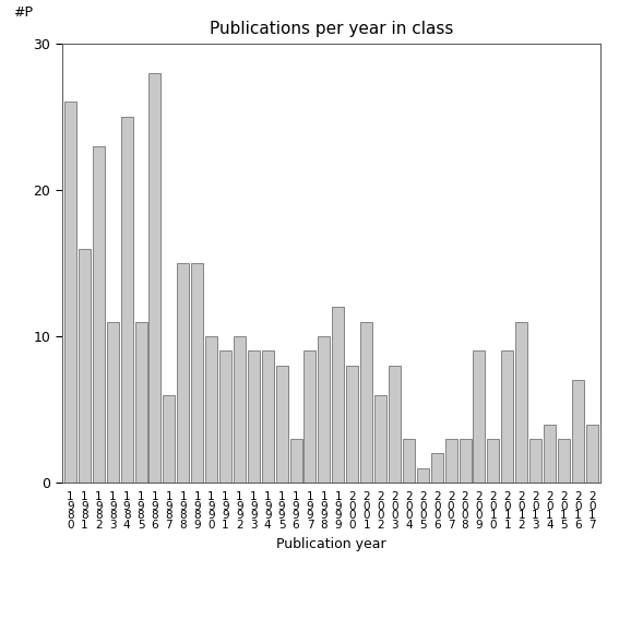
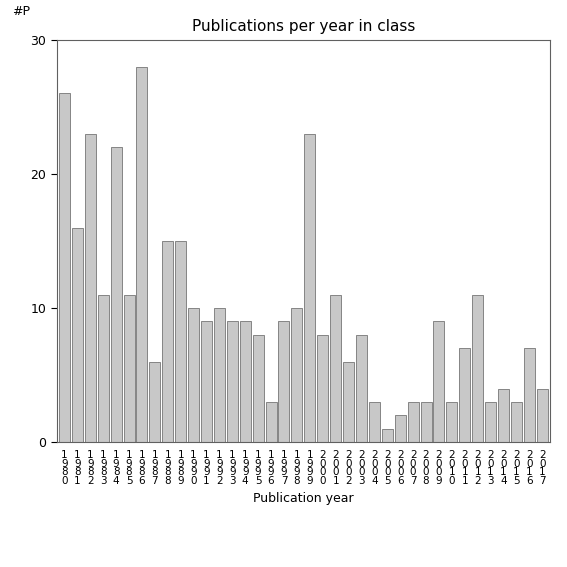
1 9 8 4: 25 -> 22
1 9 9 9: 12 -> 23
2 0 1 1: 9 -> 7
